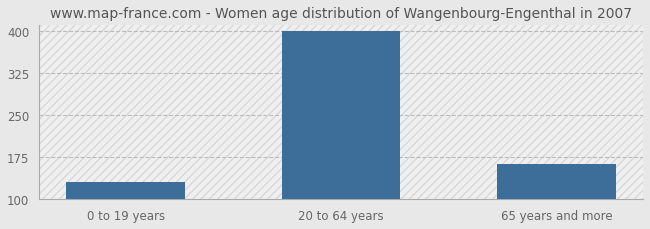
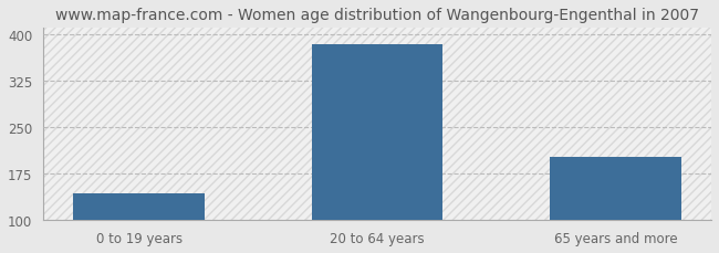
0 to 19 years: 130 -> 144
20 to 64 years: 400 -> 384
65 years and more: 163 -> 202
